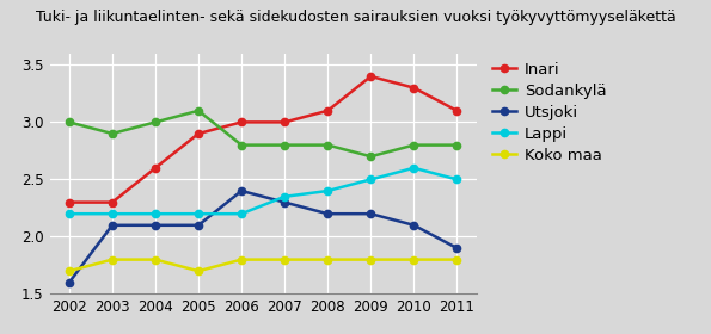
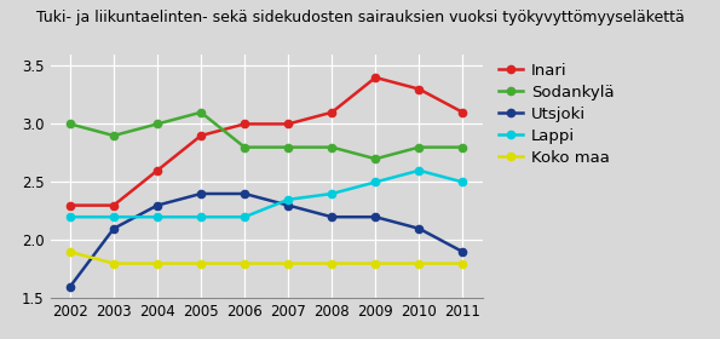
Koko maa/2002: 1.7 -> 1.9
Utsjoki/2004: 2.1 -> 2.3
Utsjoki/2005: 2.1 -> 2.4
Koko maa/2005: 1.7 -> 1.8
